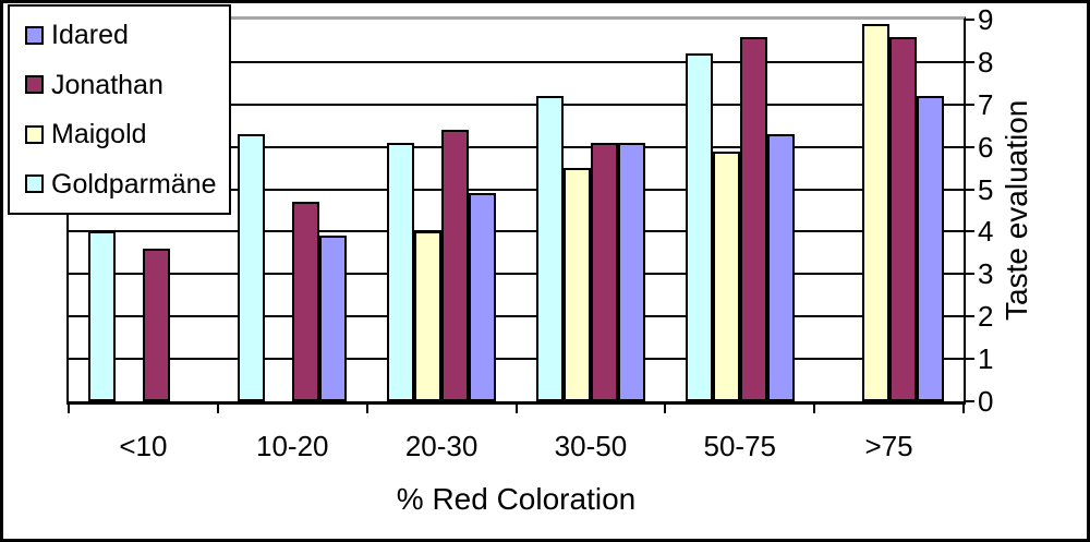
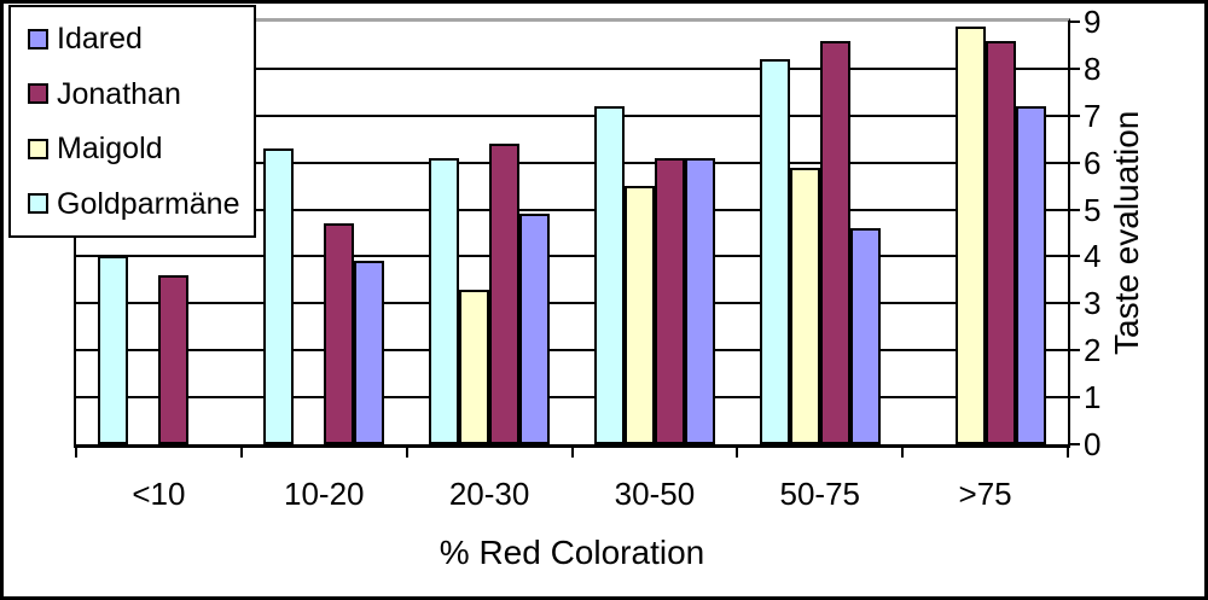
Maigold/20-30: 4.0 -> 3.3
Idared/50-75: 6.3 -> 4.6
